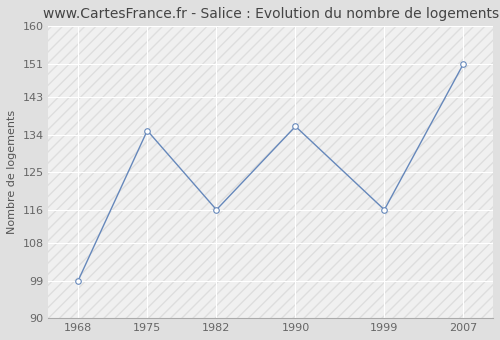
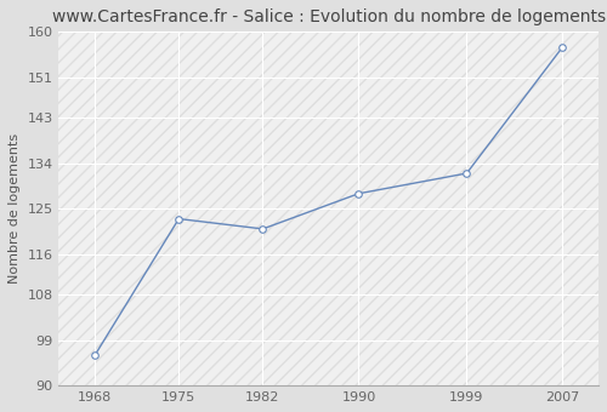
1968: 99 -> 96
1975: 135 -> 123
1982: 116 -> 121
1990: 136 -> 128
1999: 116 -> 132
2007: 151 -> 157
